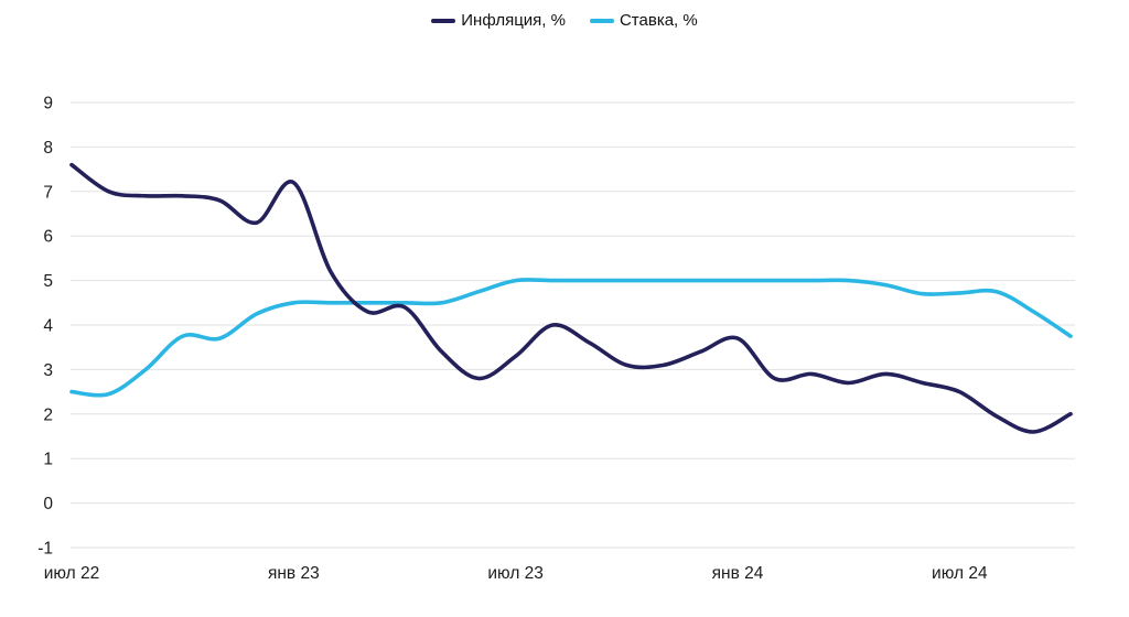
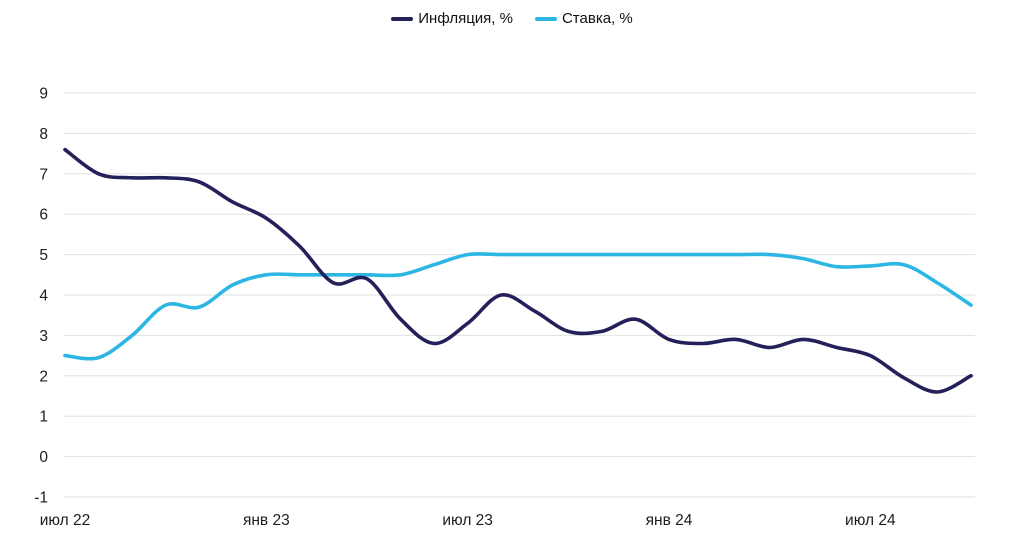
Инфляция, %/янв 23: 7.2 -> 5.9
Инфляция, %/янв 24: 3.7 -> 2.9
